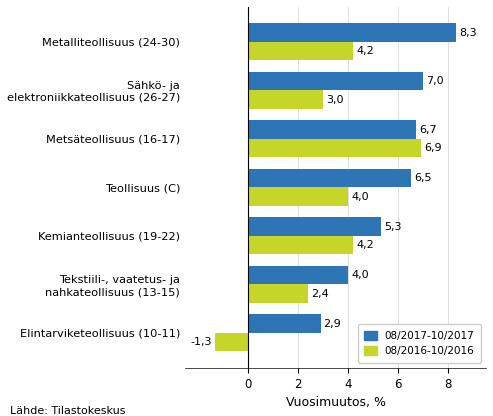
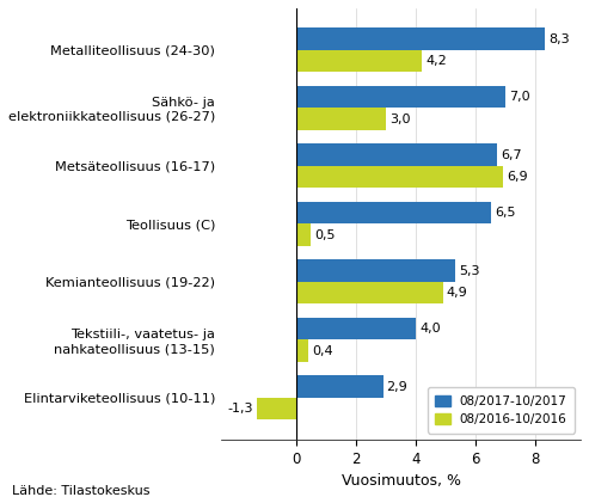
08/2016-10/2016/Teollisuus (C): 4,0 -> 0,5
08/2016-10/2016/Kemianteollisuus (19-22): 4,2 -> 4,9
08/2016-10/2016/Tekstiili-, vaatetus- ja nahkateollisuus (13-15): 2,4 -> 0,4
